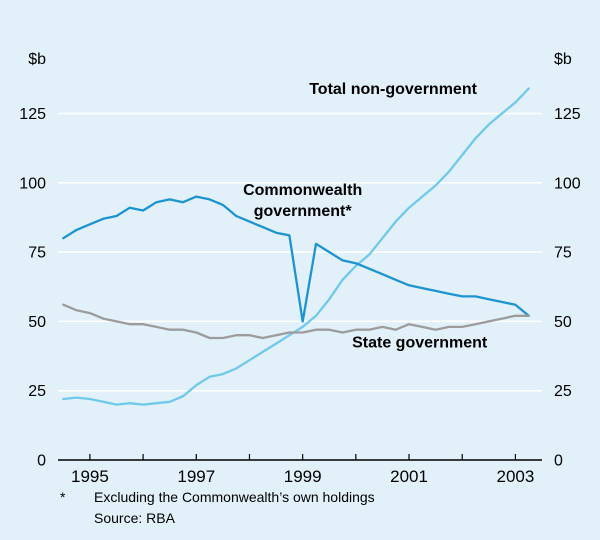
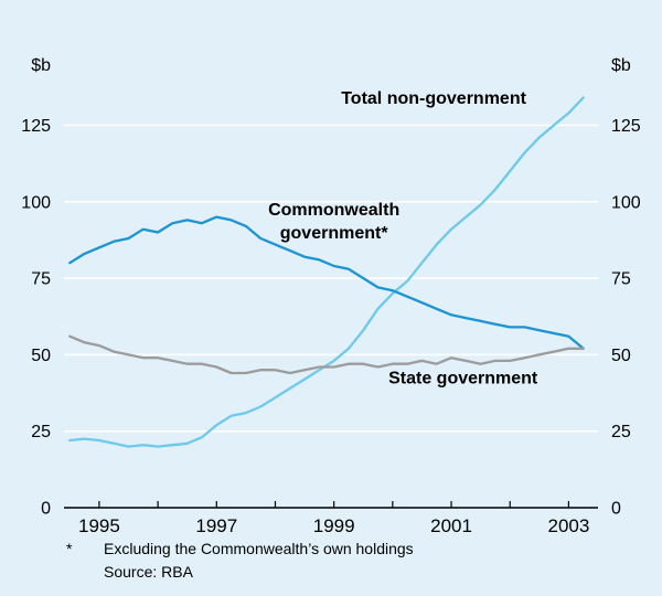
Commonwealth government*/1999: 50 -> 79
